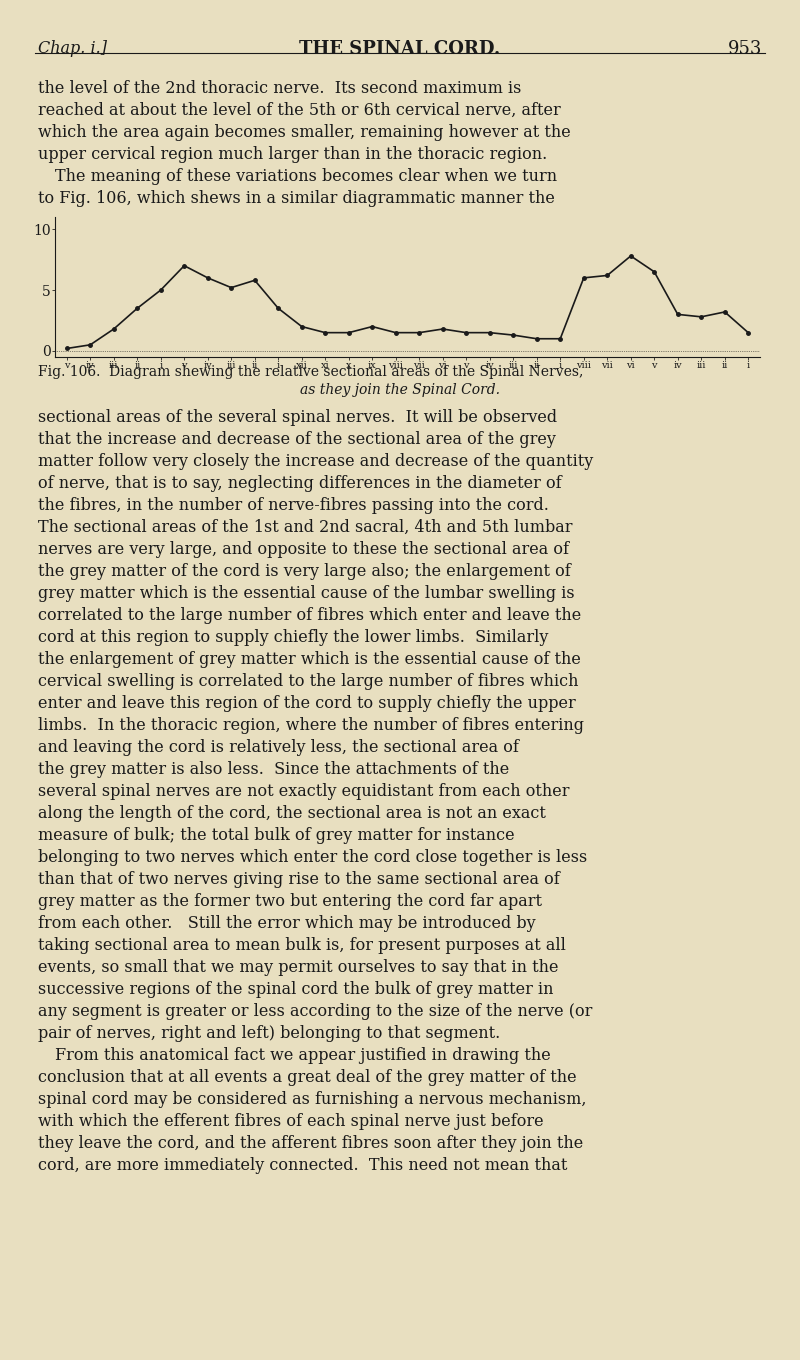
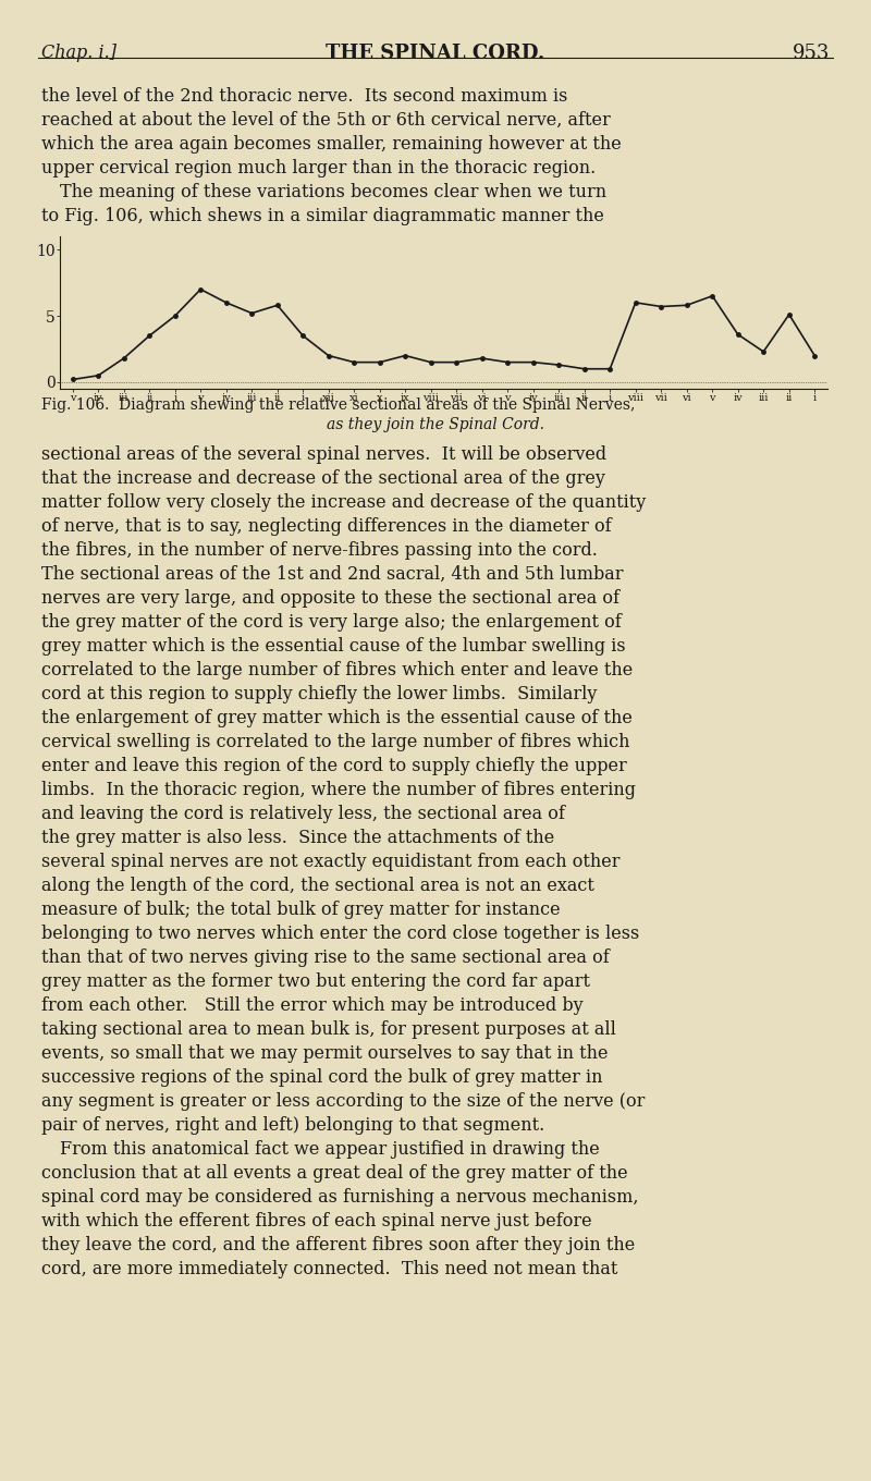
vii: 6.2 -> 5.7
vi: 7.8 -> 5.8
iv: 3.0 -> 3.6
iii: 2.8 -> 2.3
ii: 3.2 -> 5.1
i: 1.5 -> 2.0
